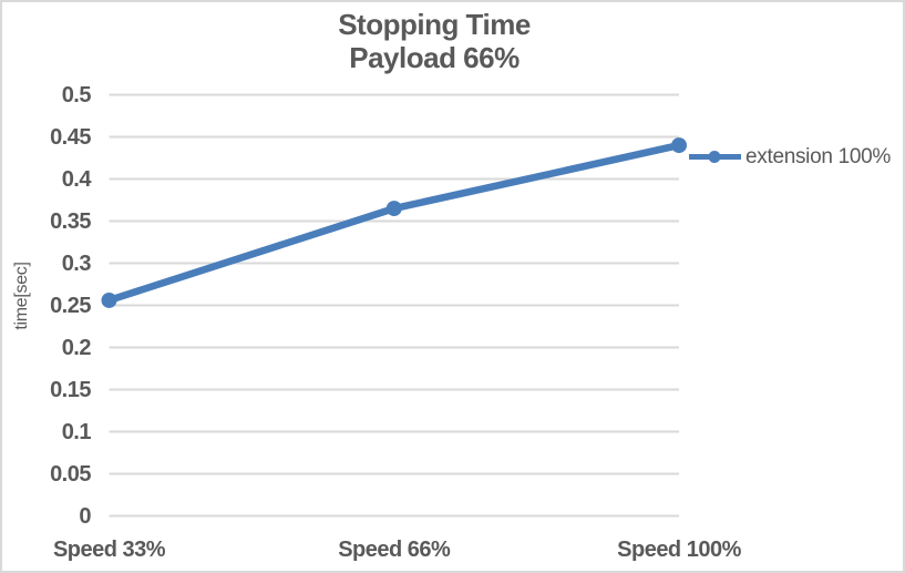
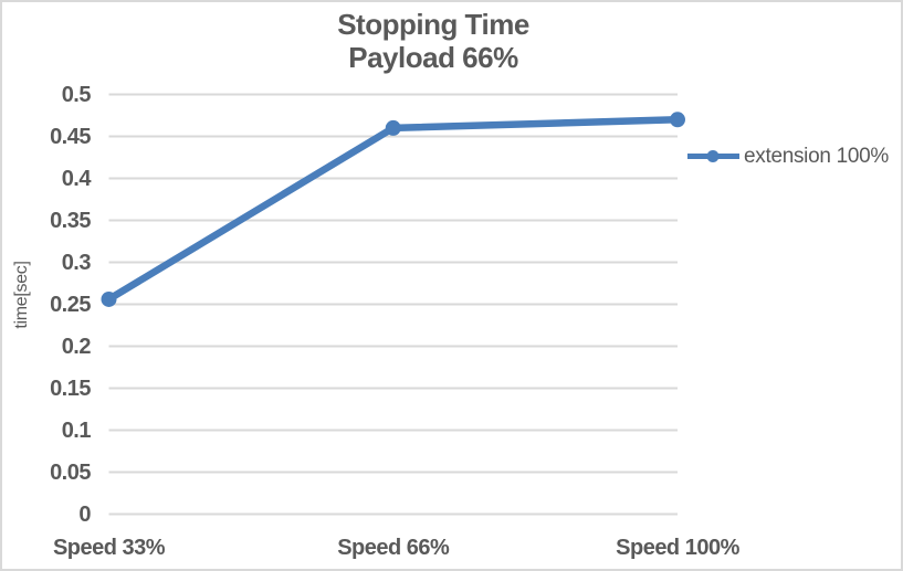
Speed 66%: 0.36 -> 0.46
Speed 100%: 0.44 -> 0.47
